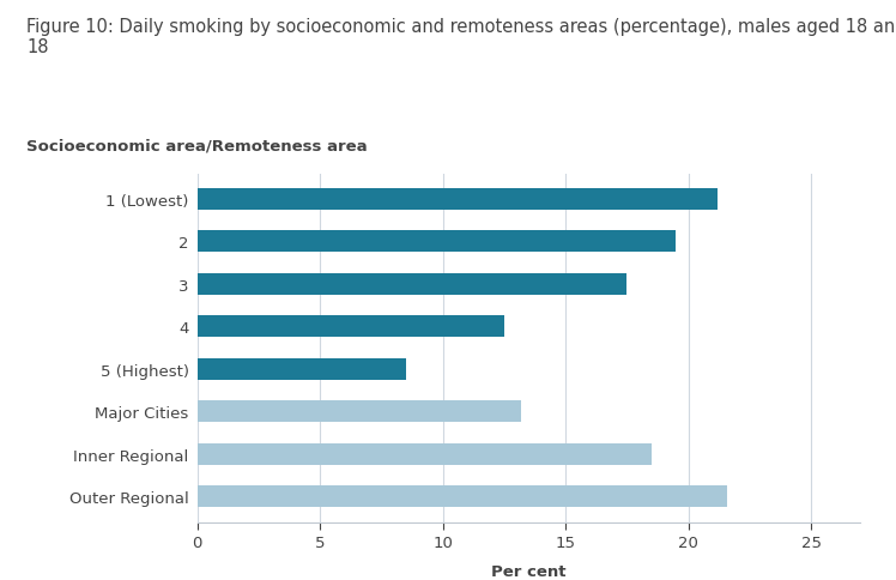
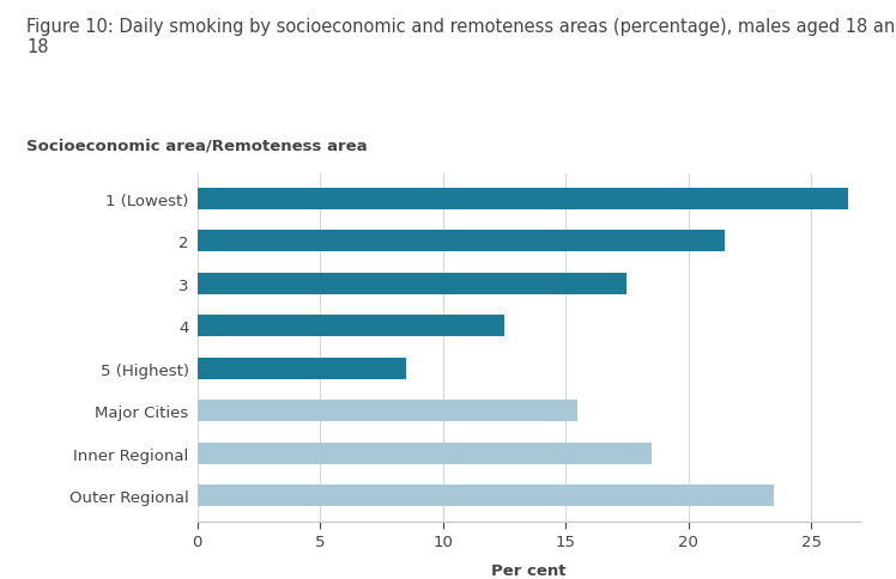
1 (Lowest): 21.2 -> 26.5
2: 19.5 -> 21.5
Major Cities: 13.2 -> 15.5
Outer Regional: 21.6 -> 23.5
